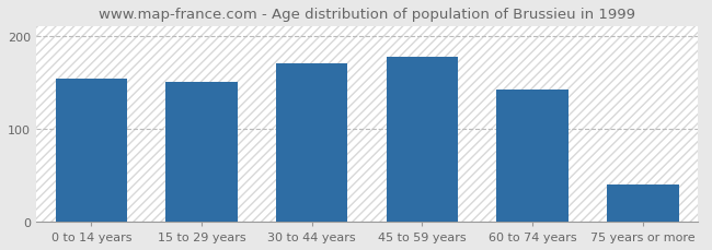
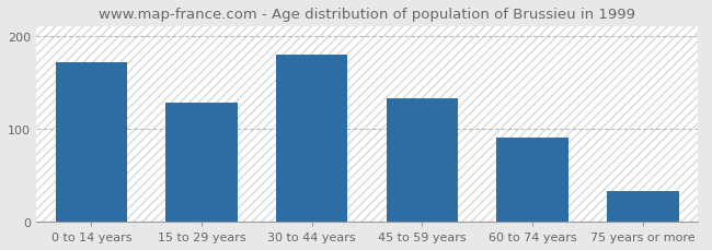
0 to 14 years: 154 -> 172
15 to 29 years: 150 -> 128
30 to 44 years: 170 -> 180
45 to 59 years: 178 -> 133
60 to 74 years: 142 -> 90
75 years or more: 40 -> 33
